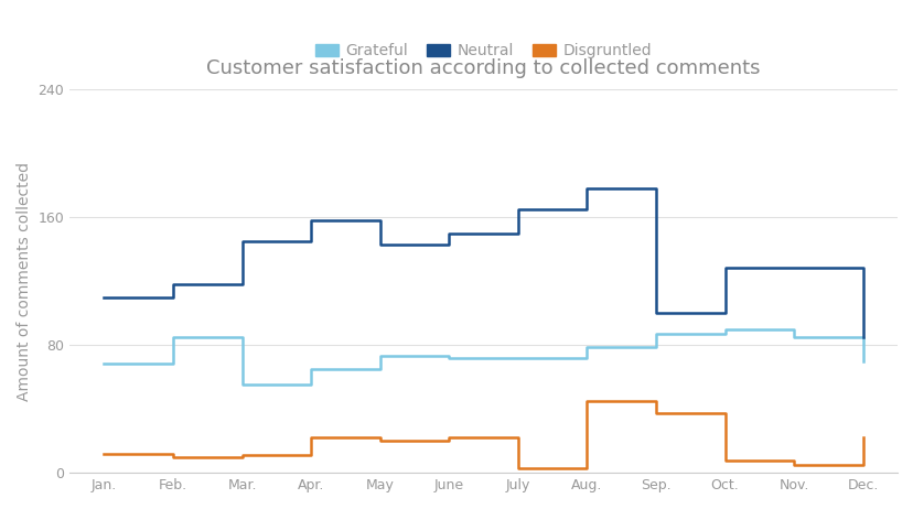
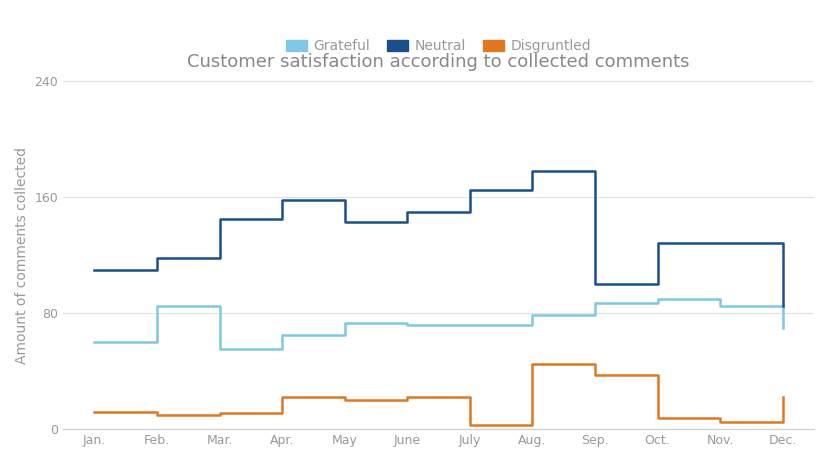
Grateful/Jan.: 68 -> 60
